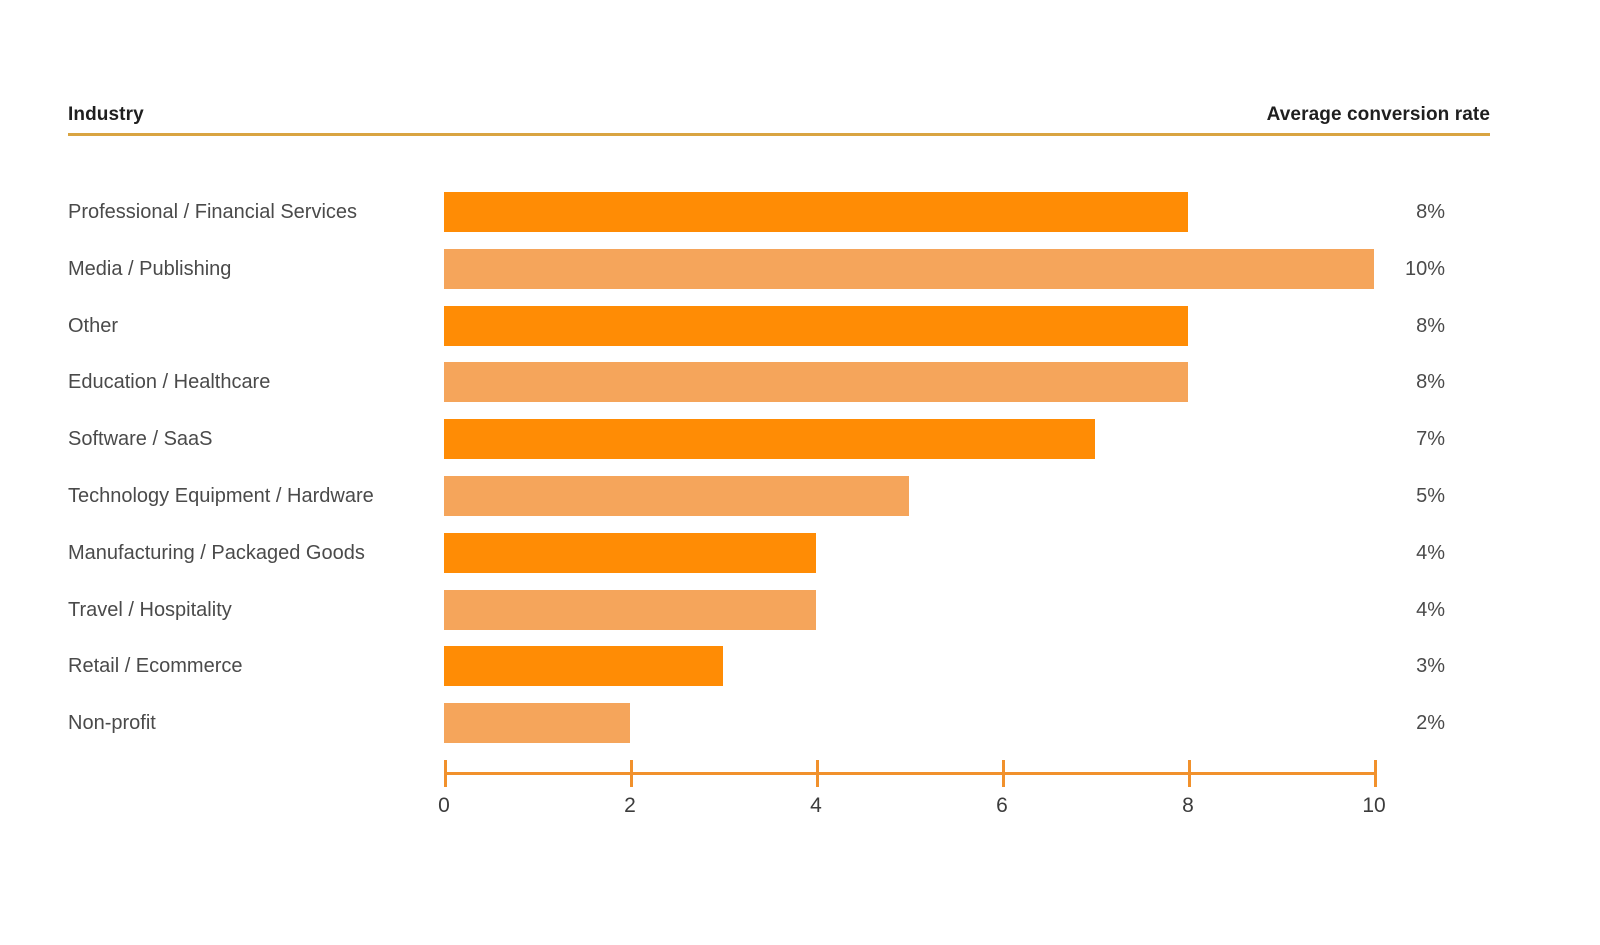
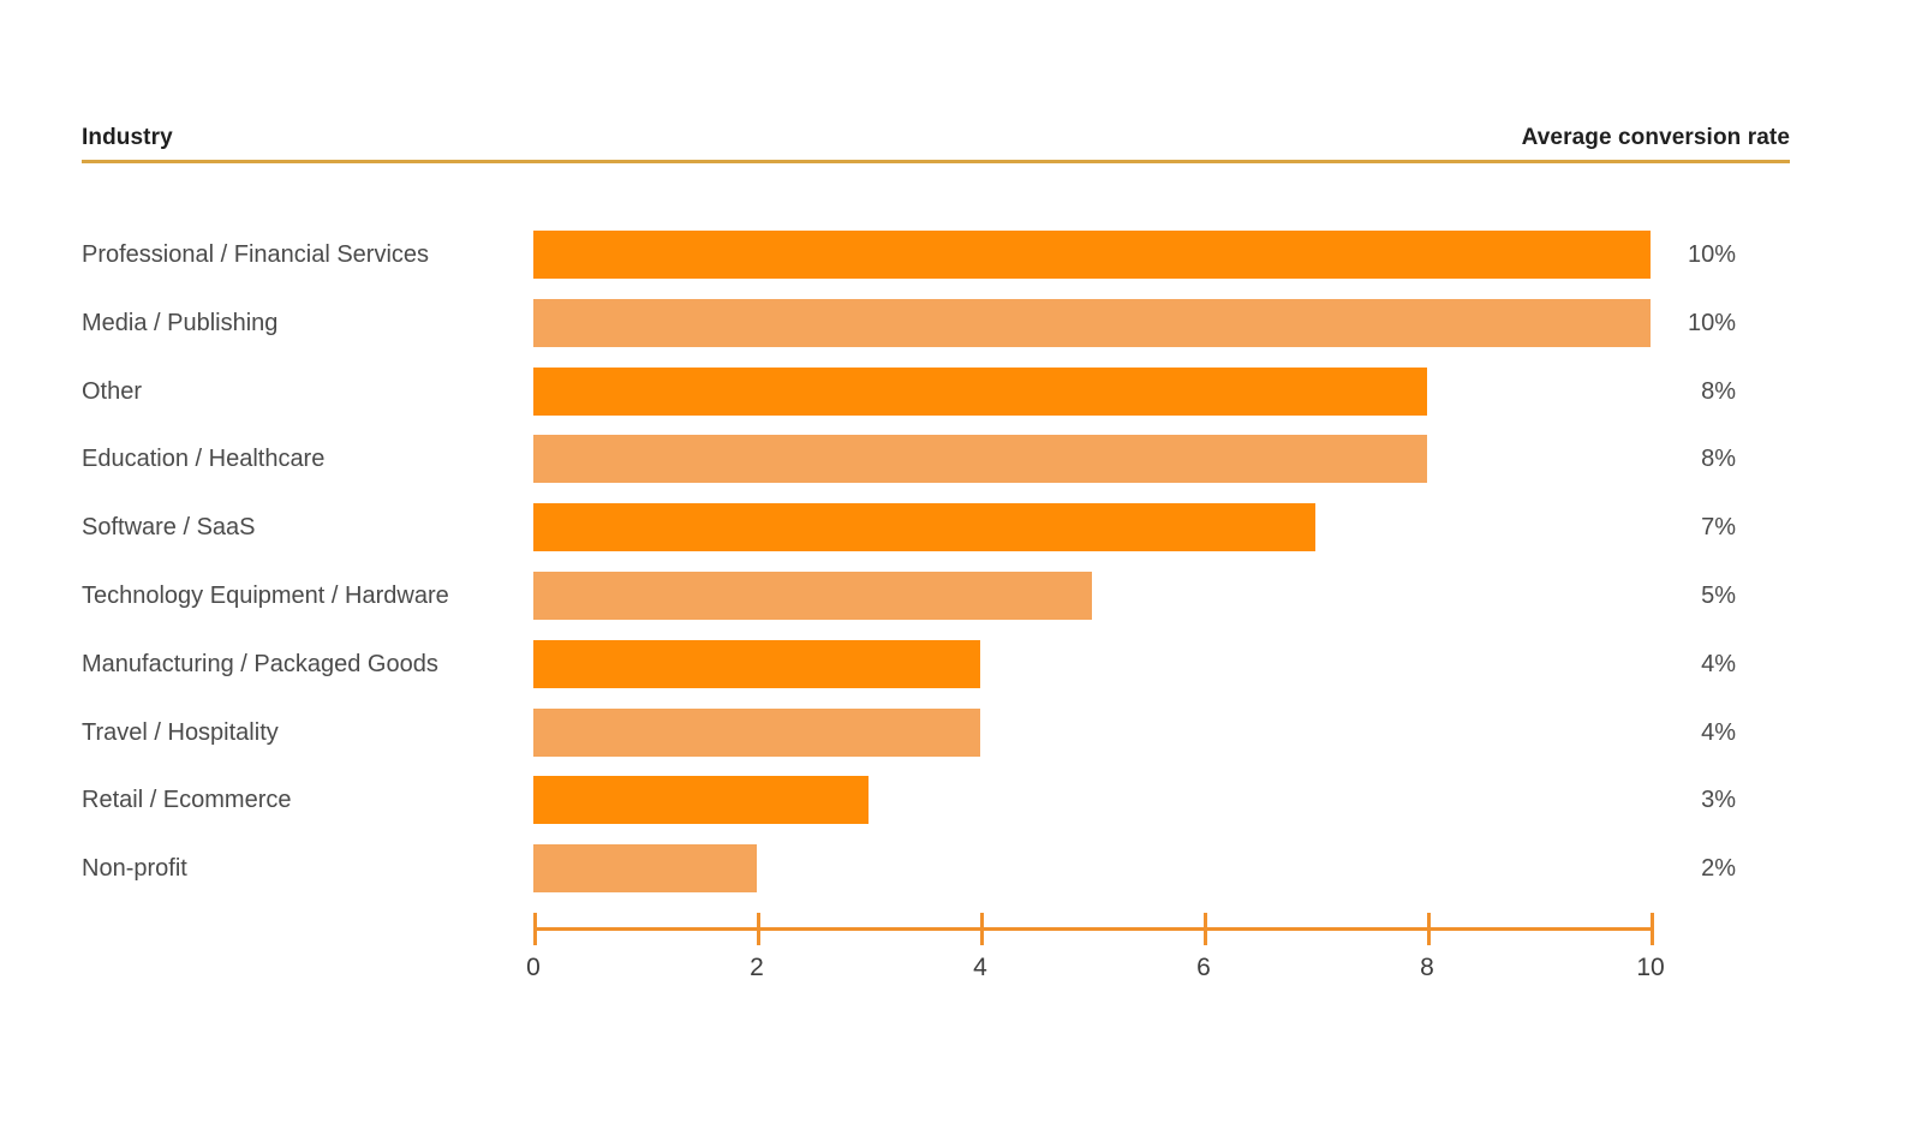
Professional / Financial Services: 8% -> 10%
